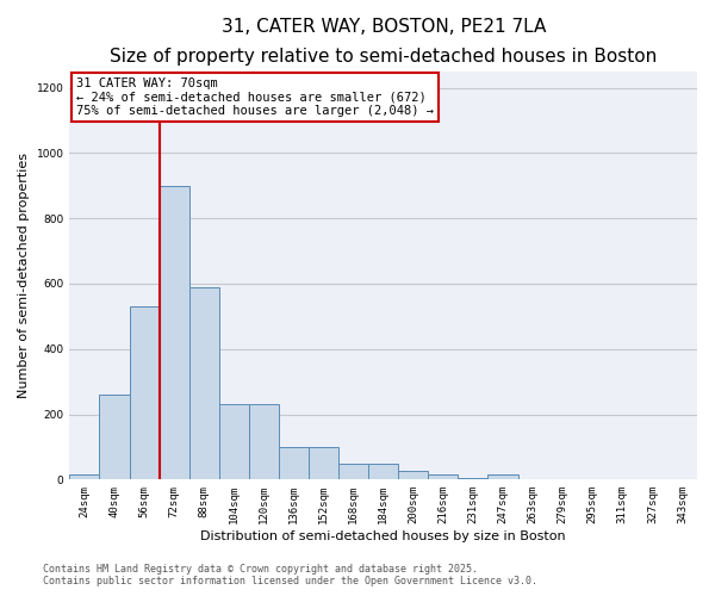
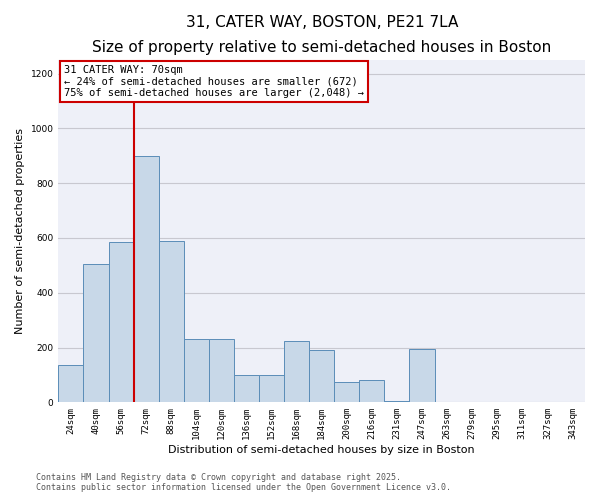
24sqm: 15 -> 135
40sqm: 260 -> 505
56sqm: 530 -> 585
168sqm: 50 -> 225
184sqm: 50 -> 190
200sqm: 25 -> 75
216sqm: 15 -> 80
247sqm: 15 -> 195
